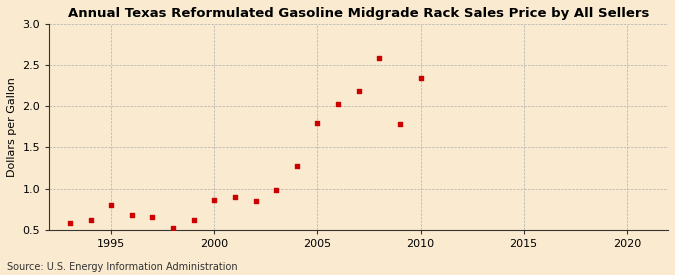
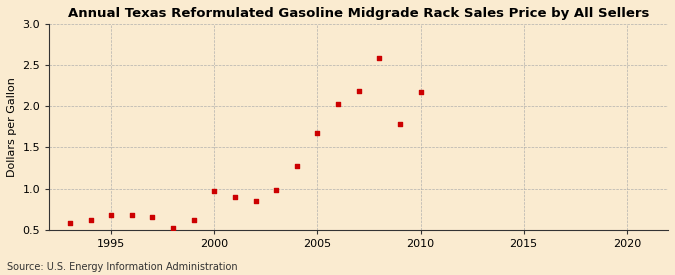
1995: 0.80 -> 0.68
2000: 0.86 -> 0.97
2005: 1.80 -> 1.67
2010: 2.34 -> 2.17
